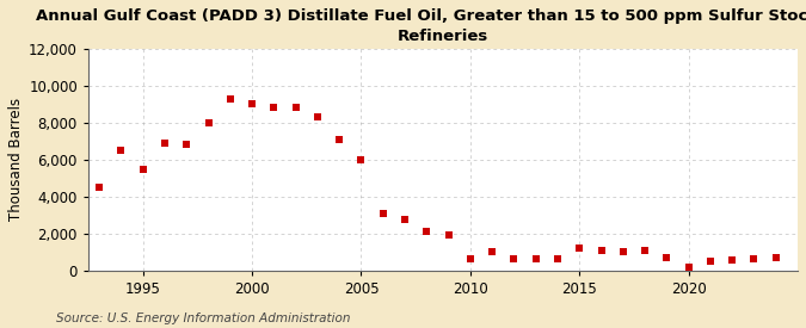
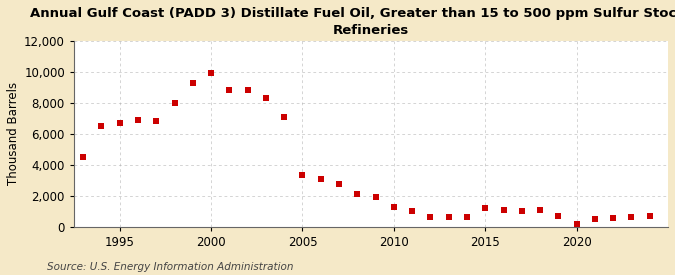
1995: 5,500 -> 6,700
2000: 9,000 -> 10,000
2005: 6,000 -> 3,400
2010: 600 -> 1,200
